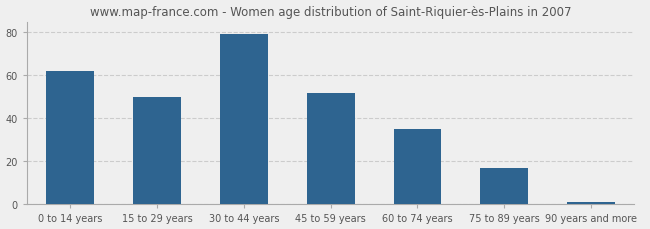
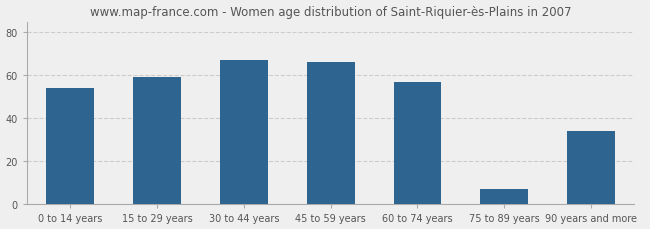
0 to 14 years: 62 -> 54
15 to 29 years: 50 -> 59
30 to 44 years: 79 -> 67
45 to 59 years: 52 -> 66
60 to 74 years: 35 -> 57
75 to 89 years: 17 -> 7
90 years and more: 1 -> 34
